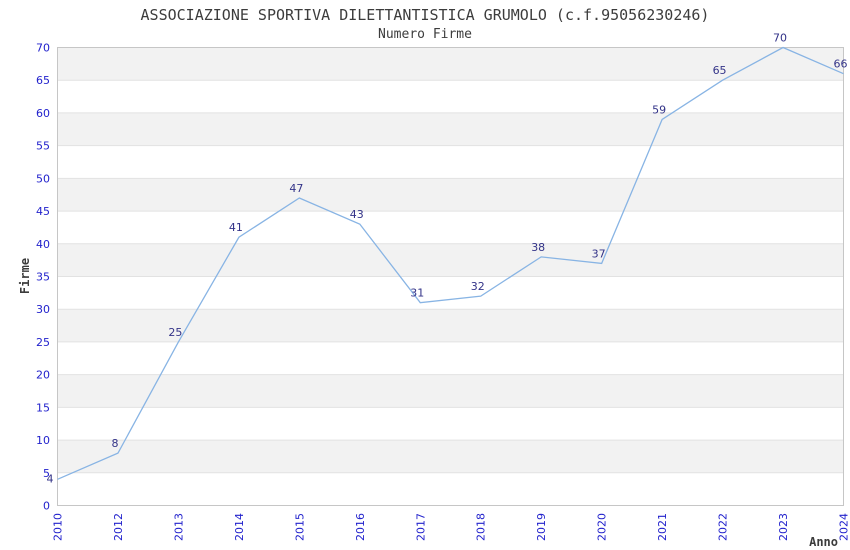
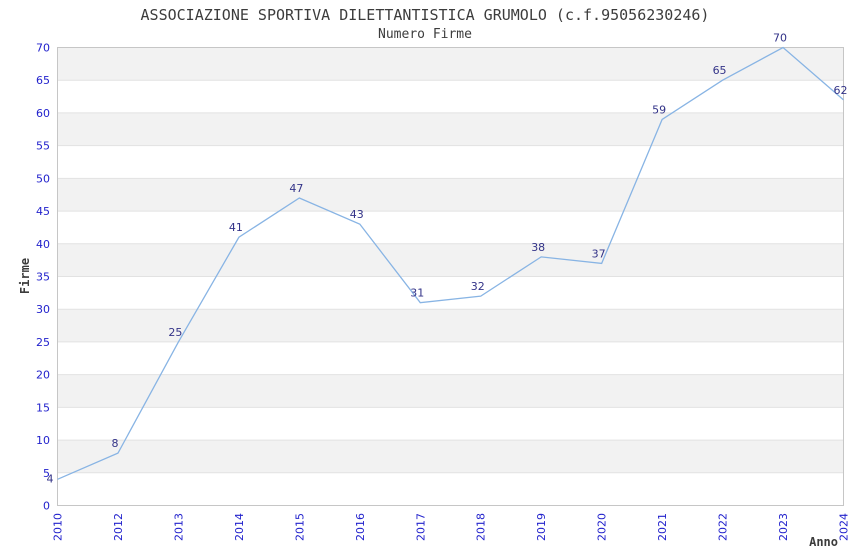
2024: 66 -> 62
